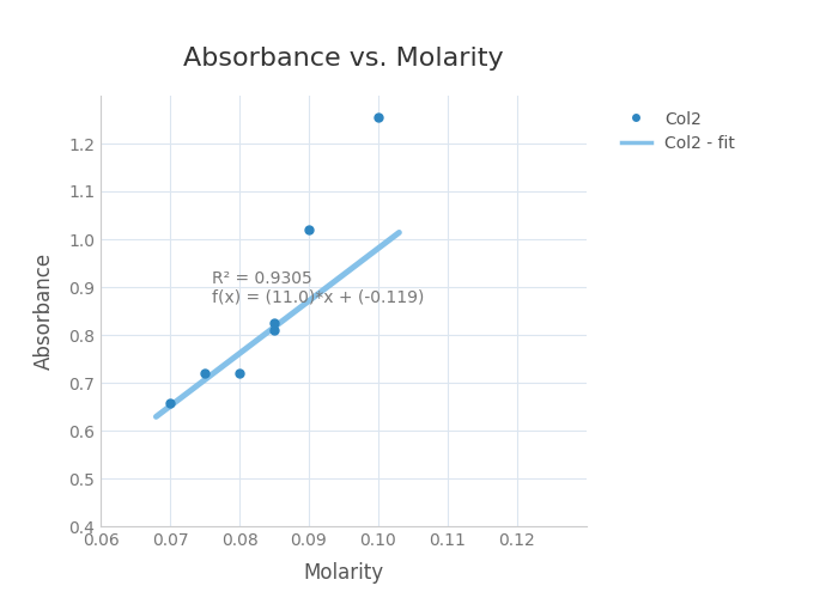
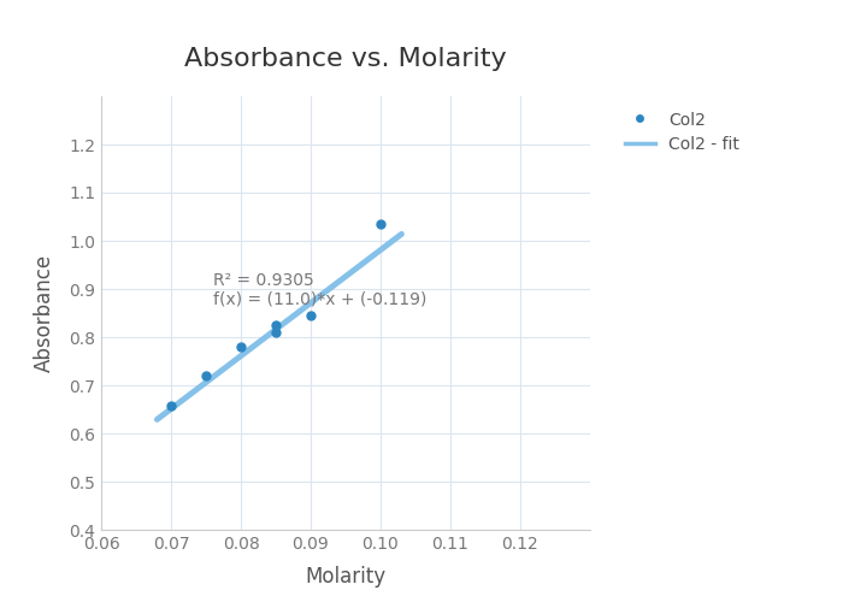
Col2/0.08: 0.720 -> 0.780
Col2/0.09: 1.020 -> 0.845
Col2/0.10: 1.255 -> 1.035
